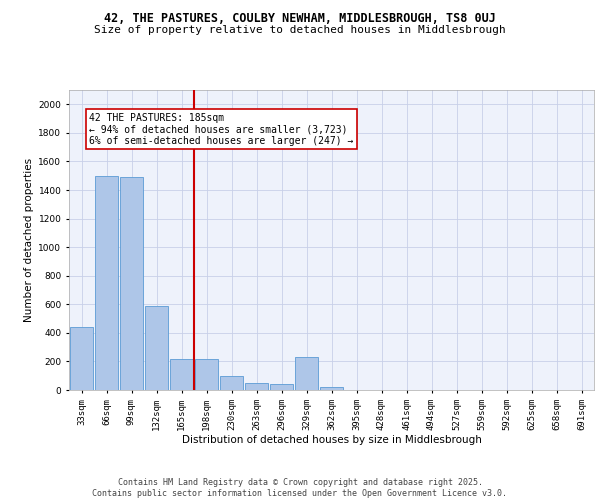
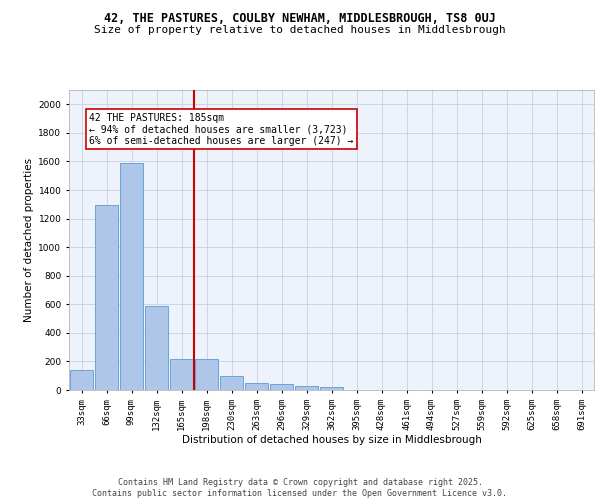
33sqm: 440 -> 140
66sqm: 1500 -> 1300
99sqm: 1490 -> 1590
329sqm: 230 -> 20
